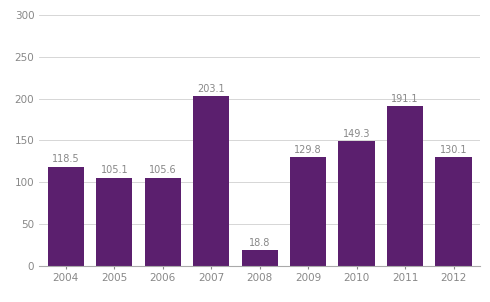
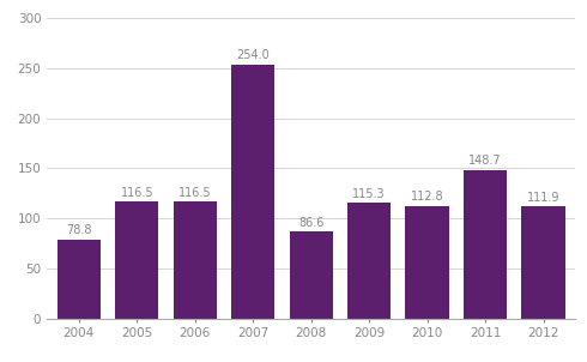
2004: 118.5 -> 78.8
2005: 105.1 -> 116.5
2006: 105.6 -> 116.5
2007: 203.1 -> 254.0
2008: 18.8 -> 86.6
2009: 129.8 -> 115.3
2010: 149.3 -> 112.8
2011: 191.1 -> 148.7
2012: 130.1 -> 111.9
